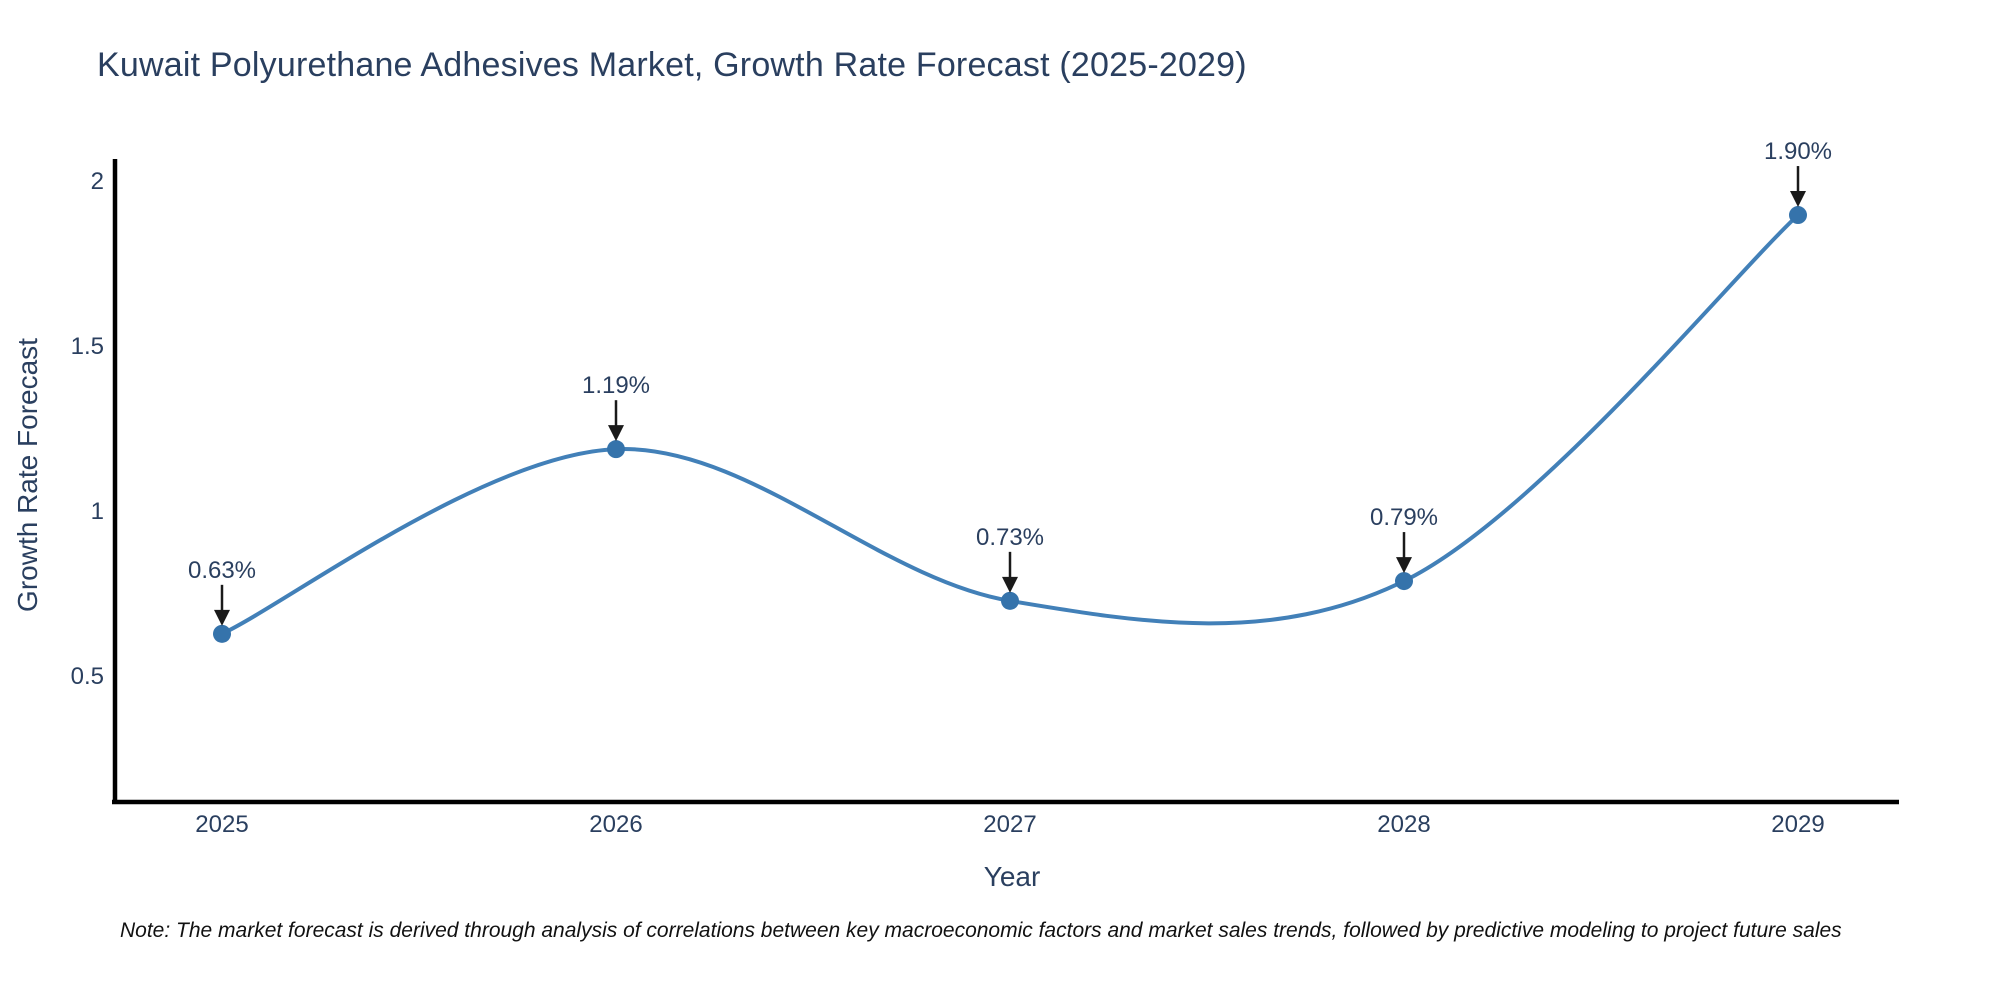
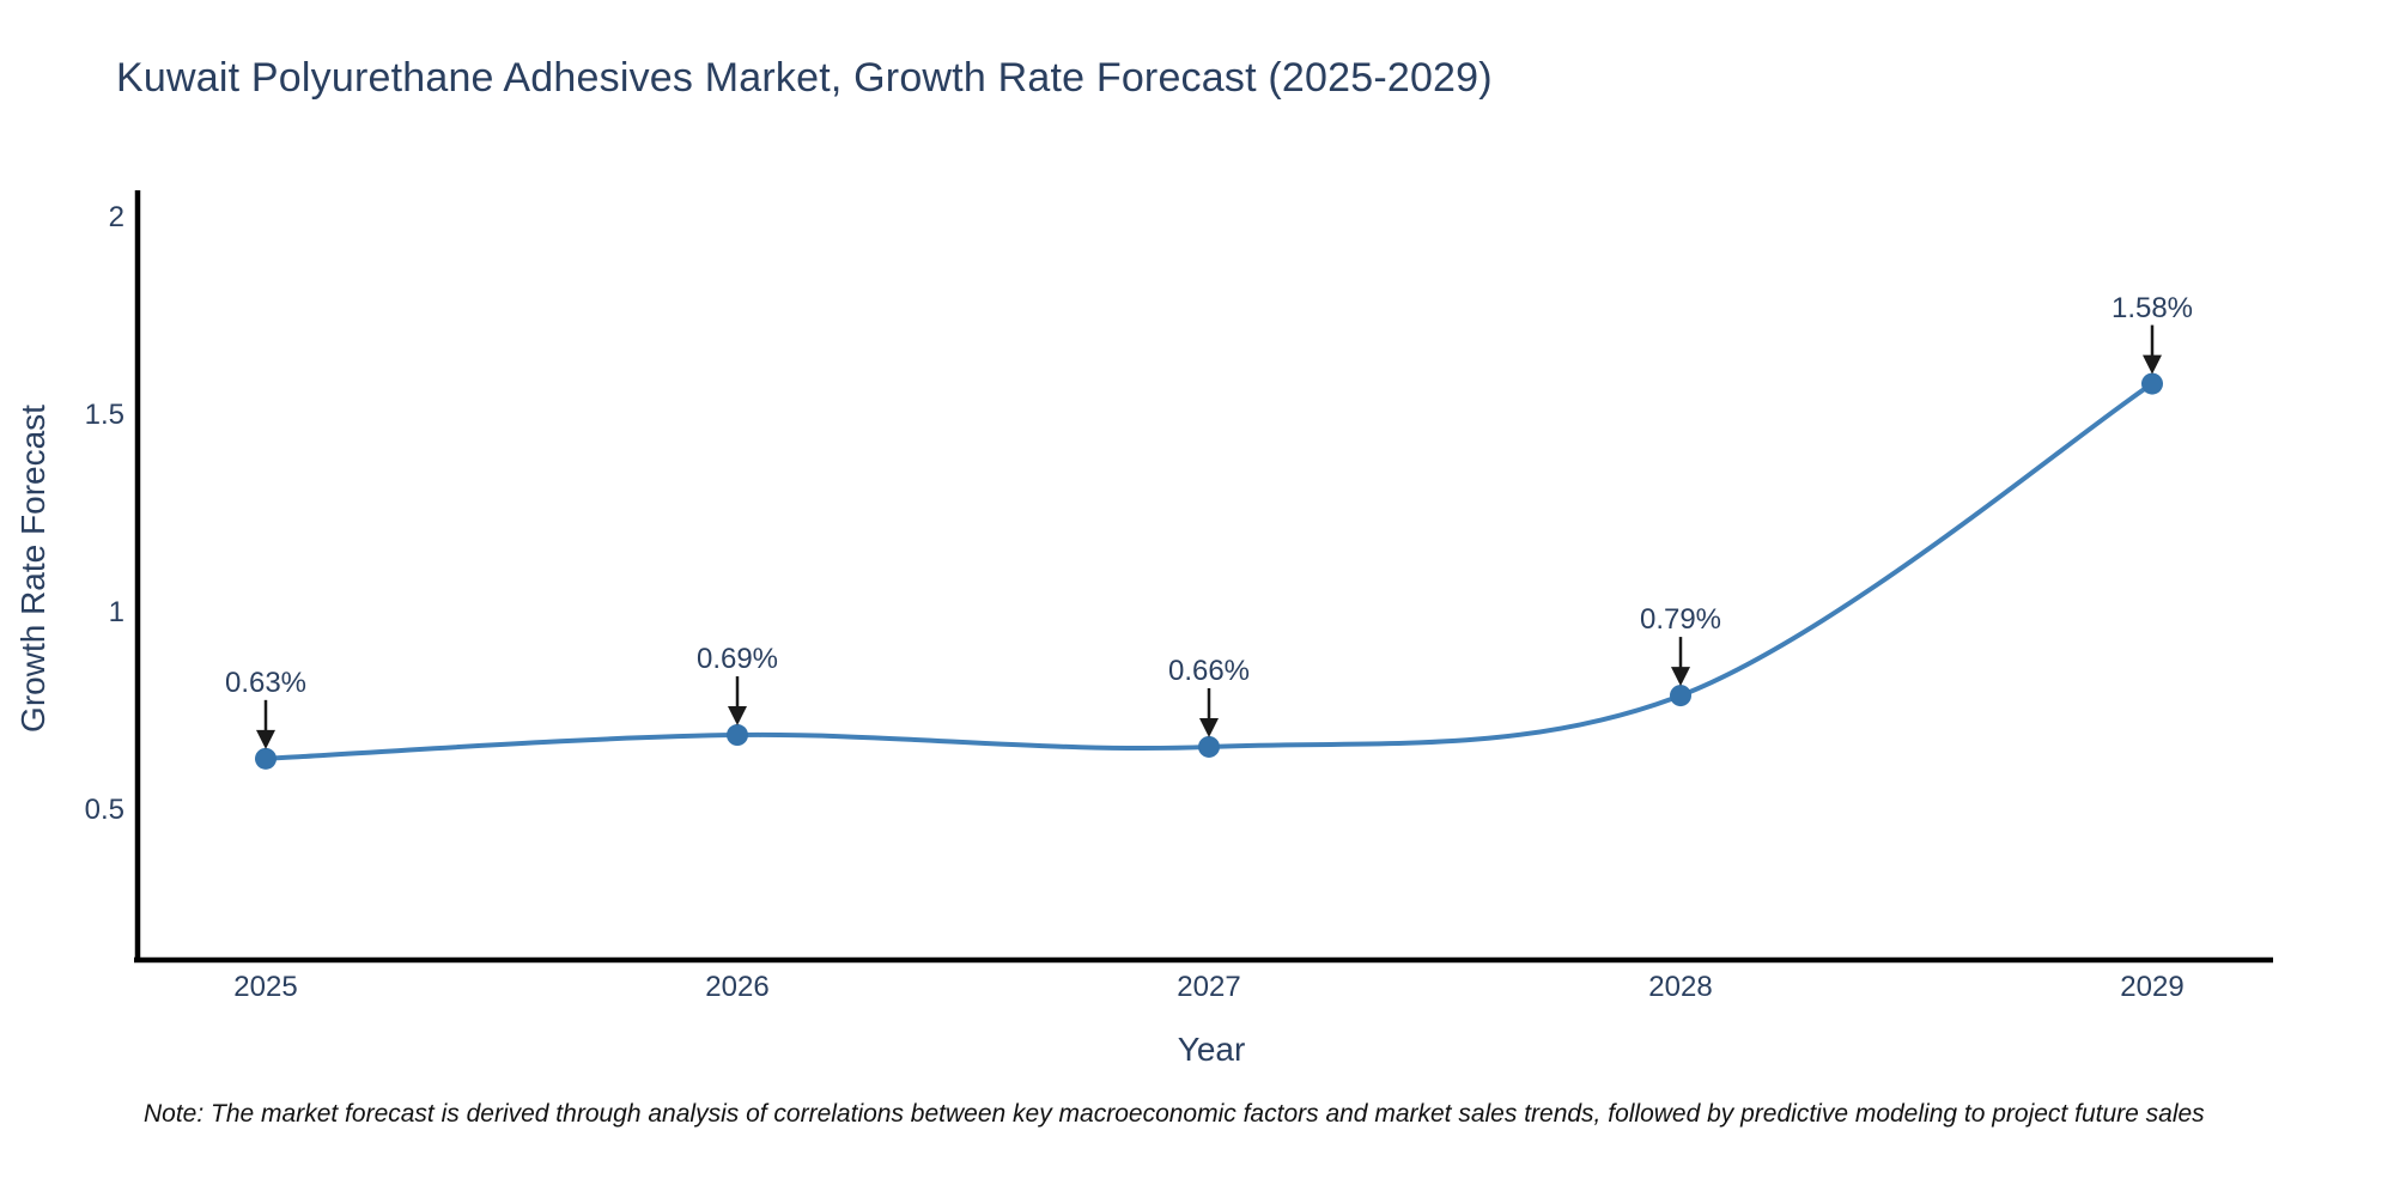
2026: 1.19% -> 0.69%
2027: 0.73% -> 0.66%
2029: 1.90% -> 1.58%
